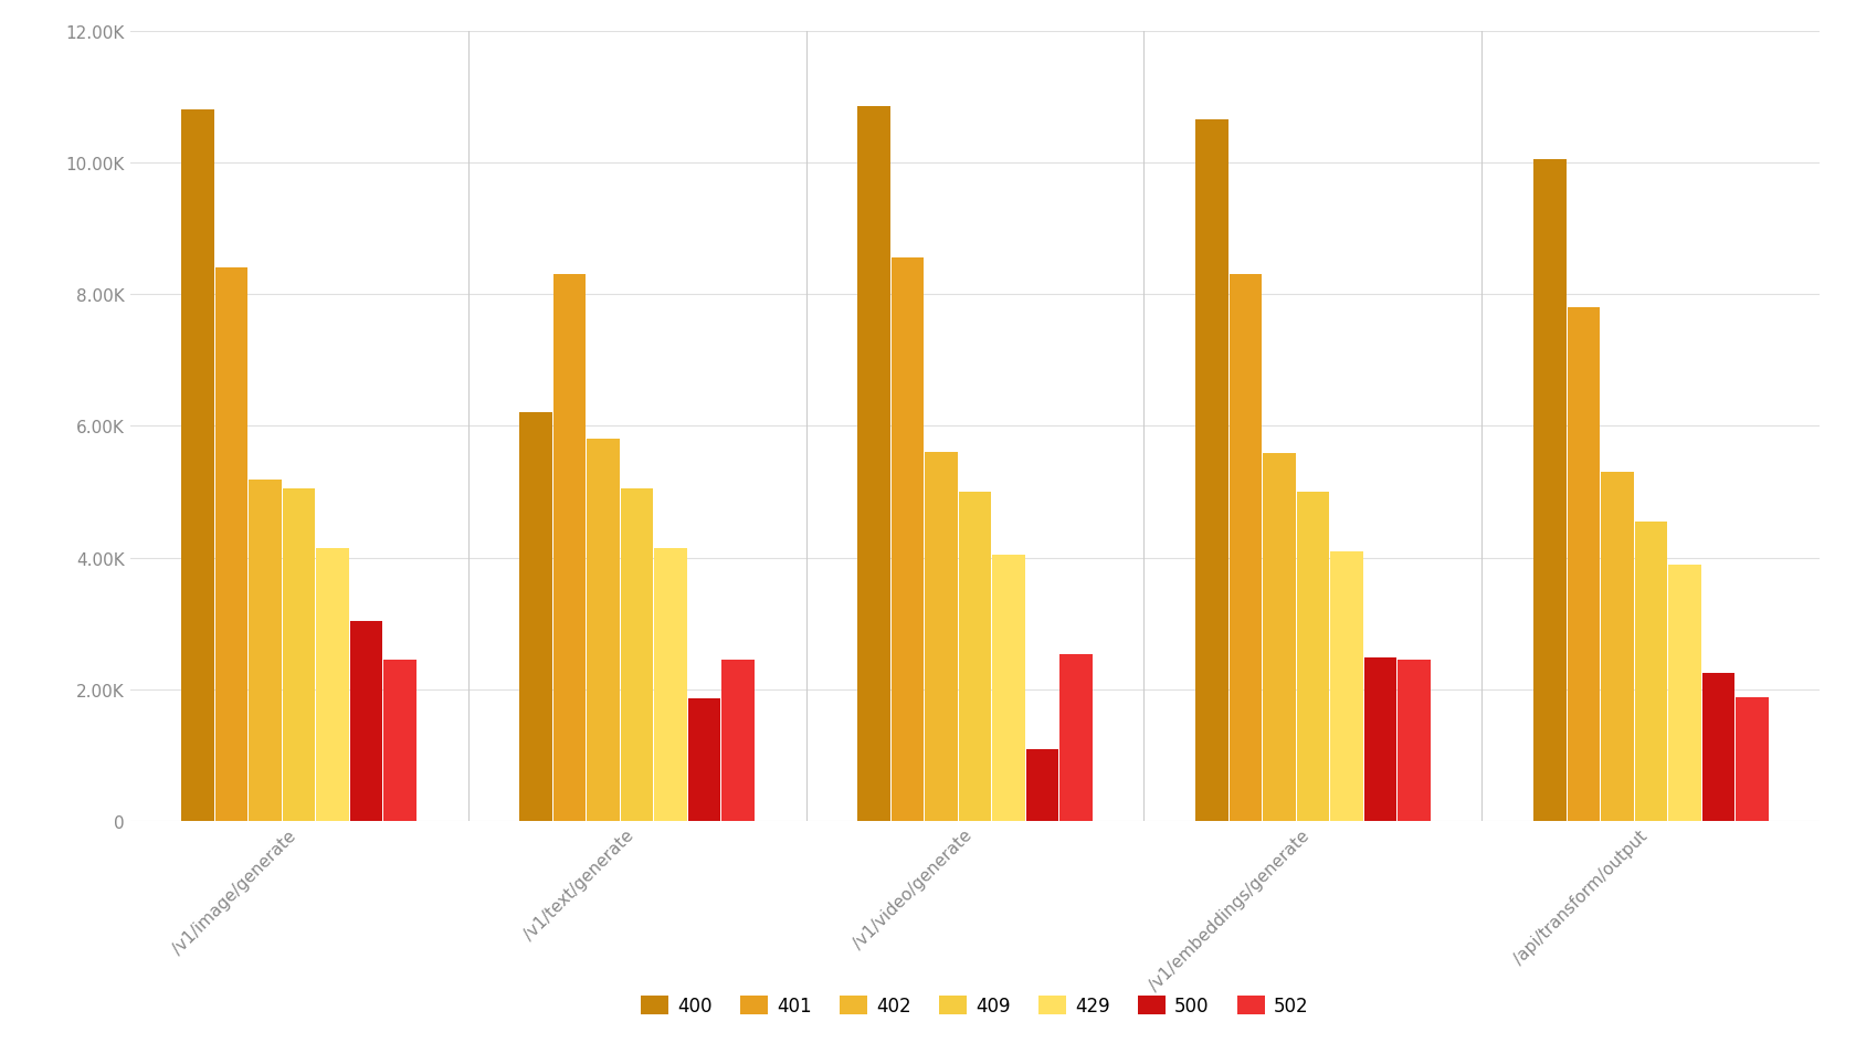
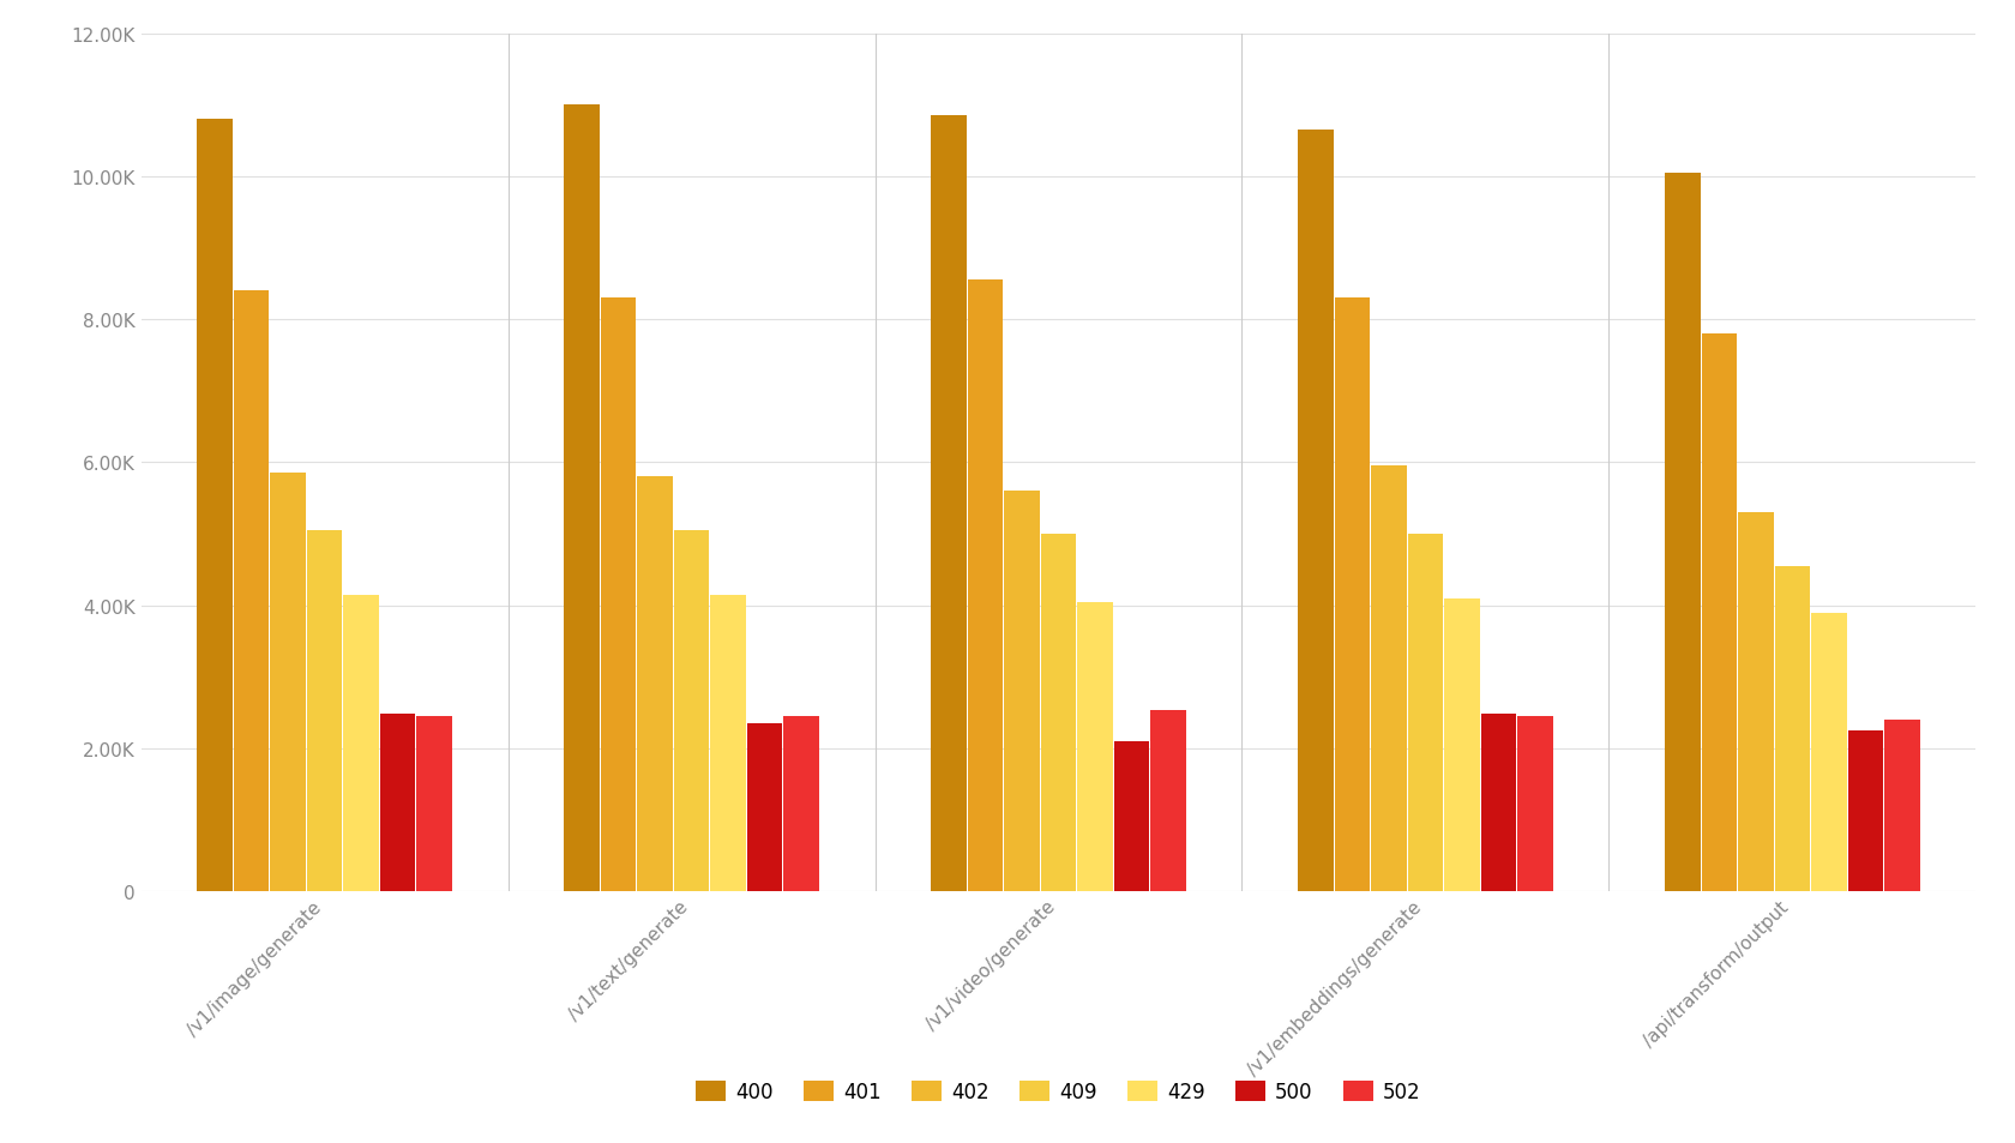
402//v1/image/generate: 5.18K -> 5.85K
500//v1/image/generate: 3.04K -> 2.48K
400//v1/text/generate: 6.20K -> 11.00K
500//v1/text/generate: 1.86K -> 2.35K
500//v1/video/generate: 1.10K -> 2.10K
402//v1/embeddings/generate: 5.58K -> 5.95K
502//api/transform/output: 1.88K -> 2.40K
